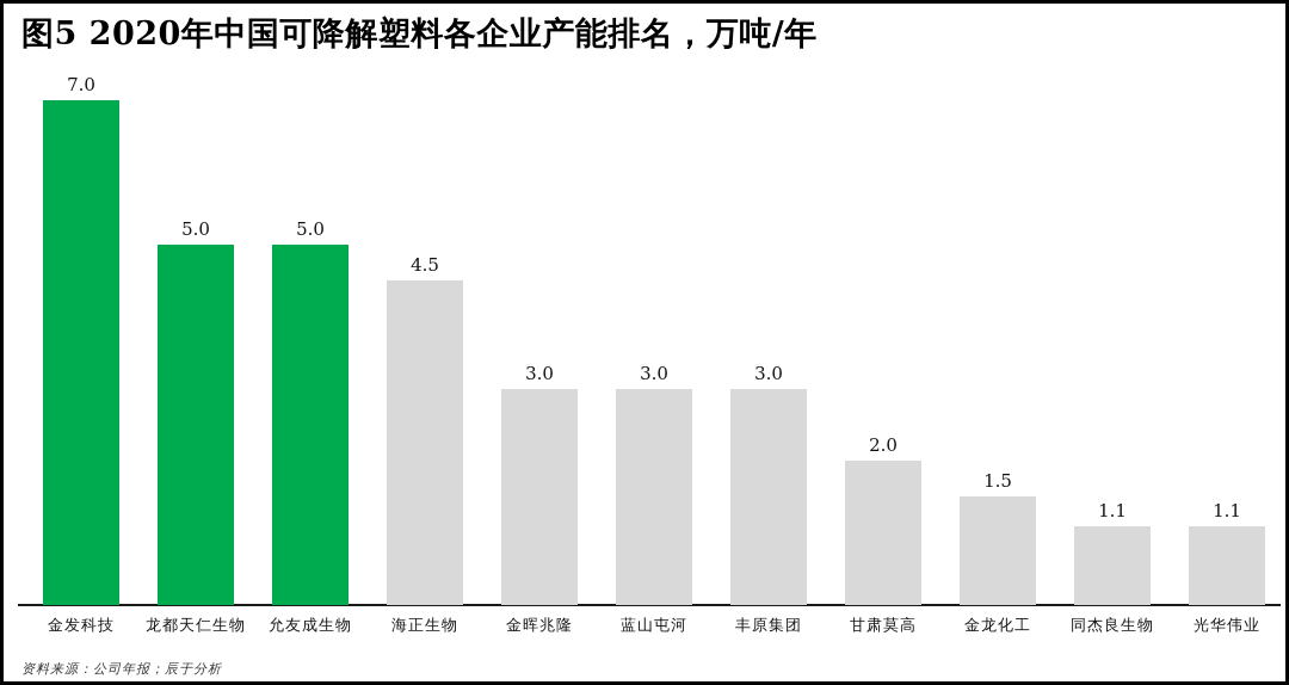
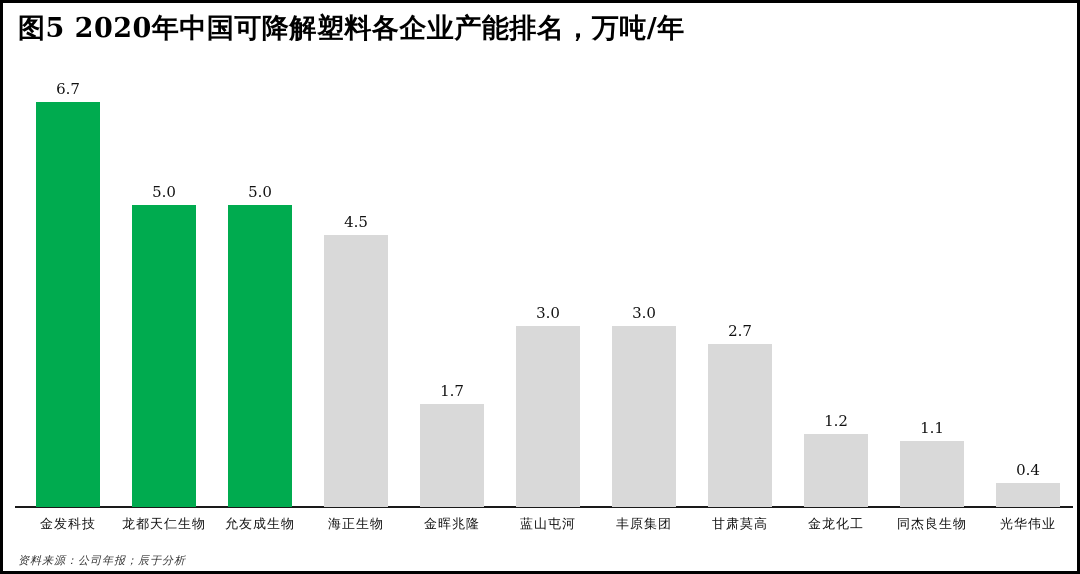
金发科技: 7.0 -> 6.7
金晖兆隆: 3.0 -> 1.7
甘肃莫高: 2.0 -> 2.7
金龙化工: 1.5 -> 1.2
光华伟业: 1.1 -> 0.4
